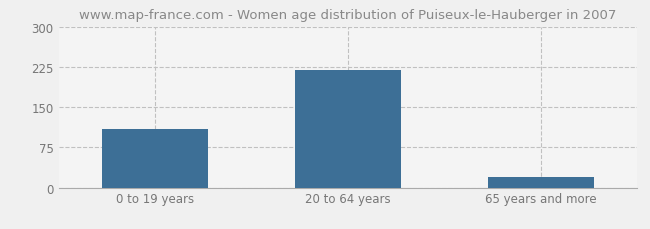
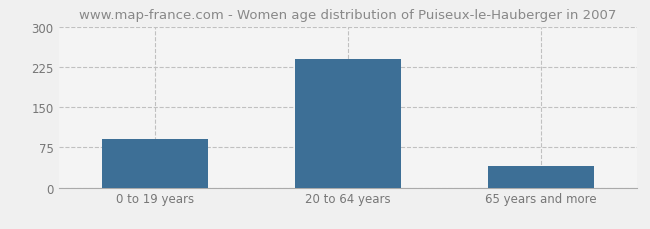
0 to 19 years: 110 -> 90
20 to 64 years: 220 -> 240
65 years and more: 20 -> 40
